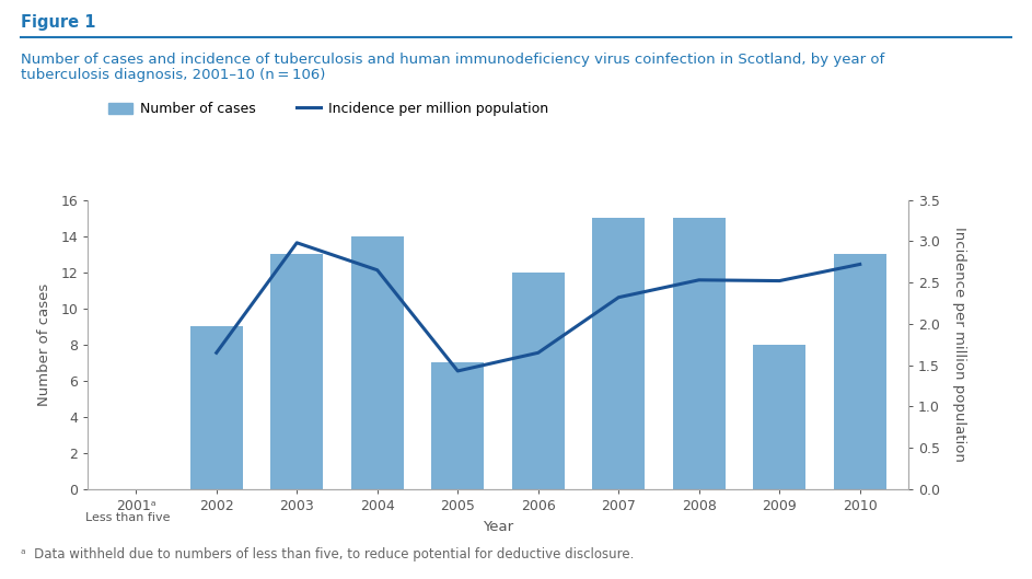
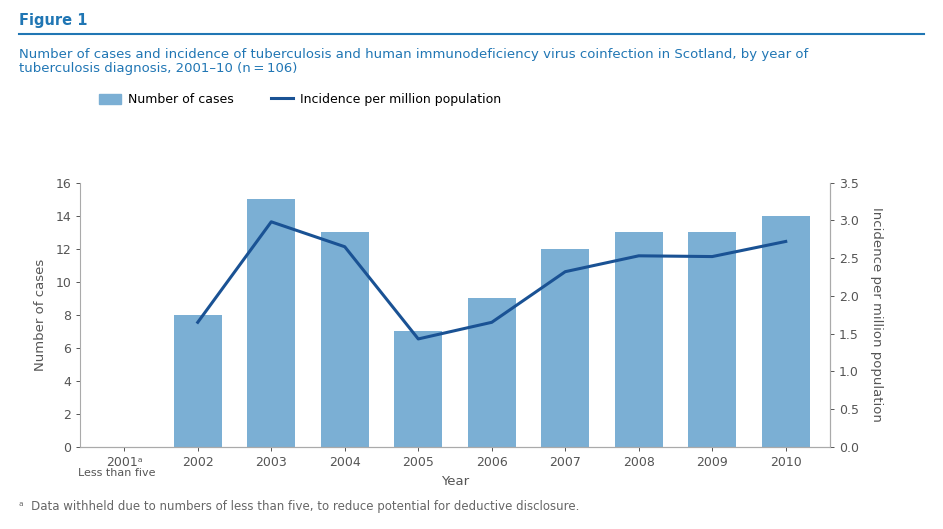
Number of cases/2002: 9 -> 8
Number of cases/2003: 13 -> 15
Number of cases/2004: 14 -> 13
Number of cases/2006: 12 -> 9
Number of cases/2007: 15 -> 12
Number of cases/2008: 15 -> 13
Number of cases/2009: 8 -> 13
Number of cases/2010: 13 -> 14
